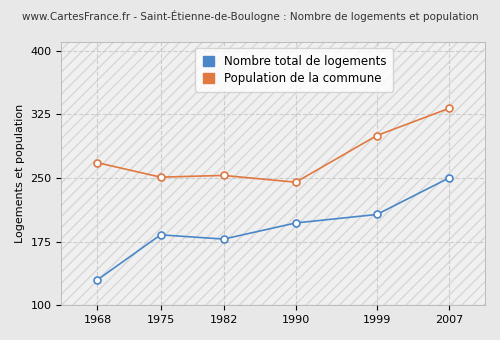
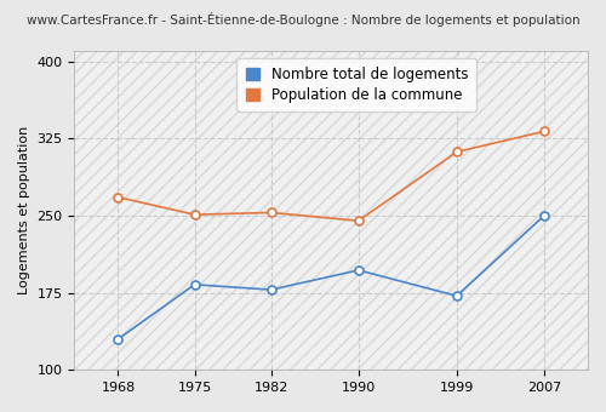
Nombre total de logements/1999: 207 -> 172
Population de la commune/1999: 300 -> 312
